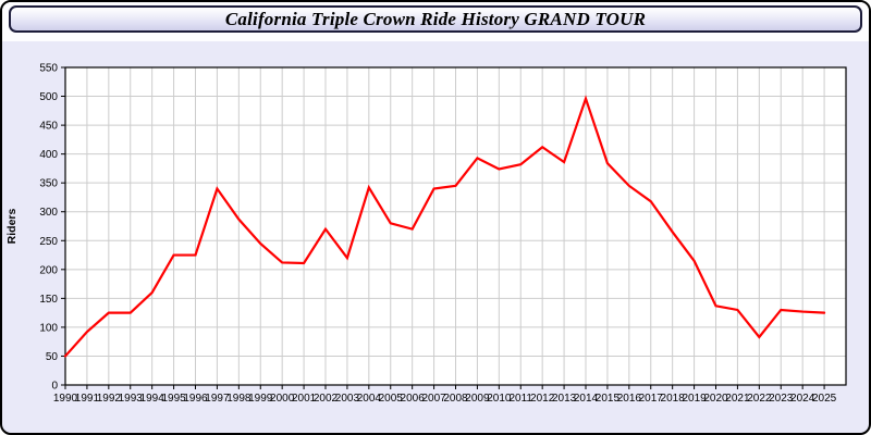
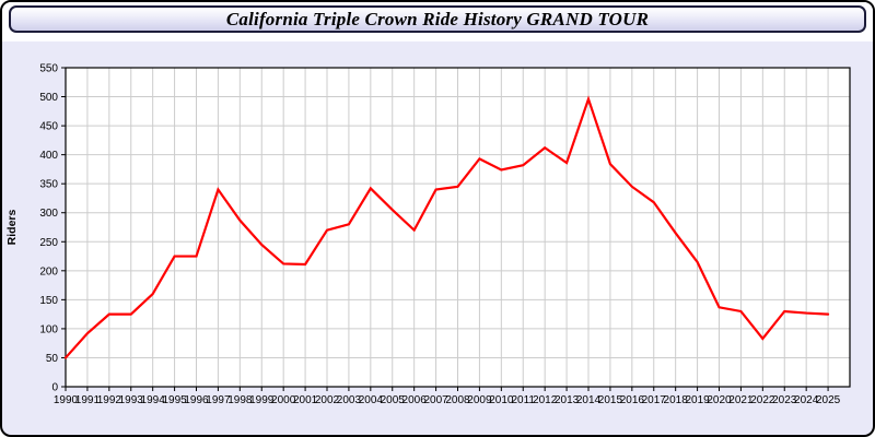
2003: 220 -> 280
2005: 280 -> 300
